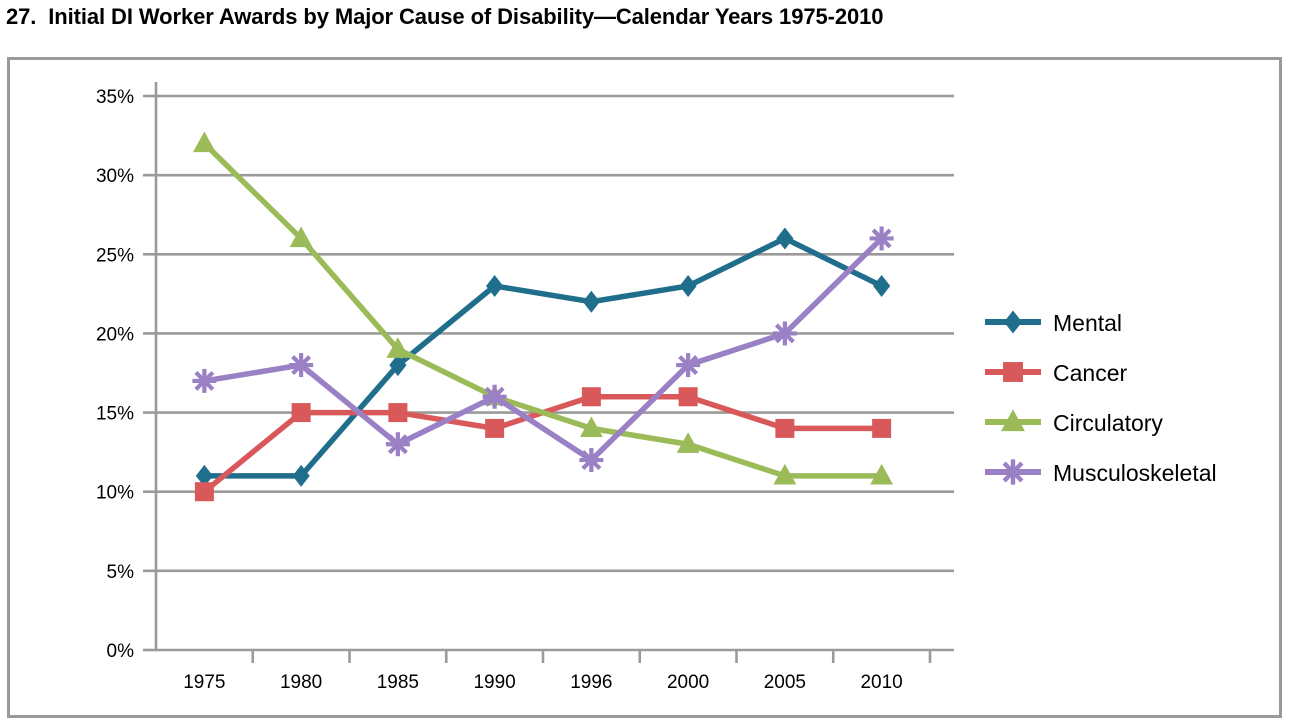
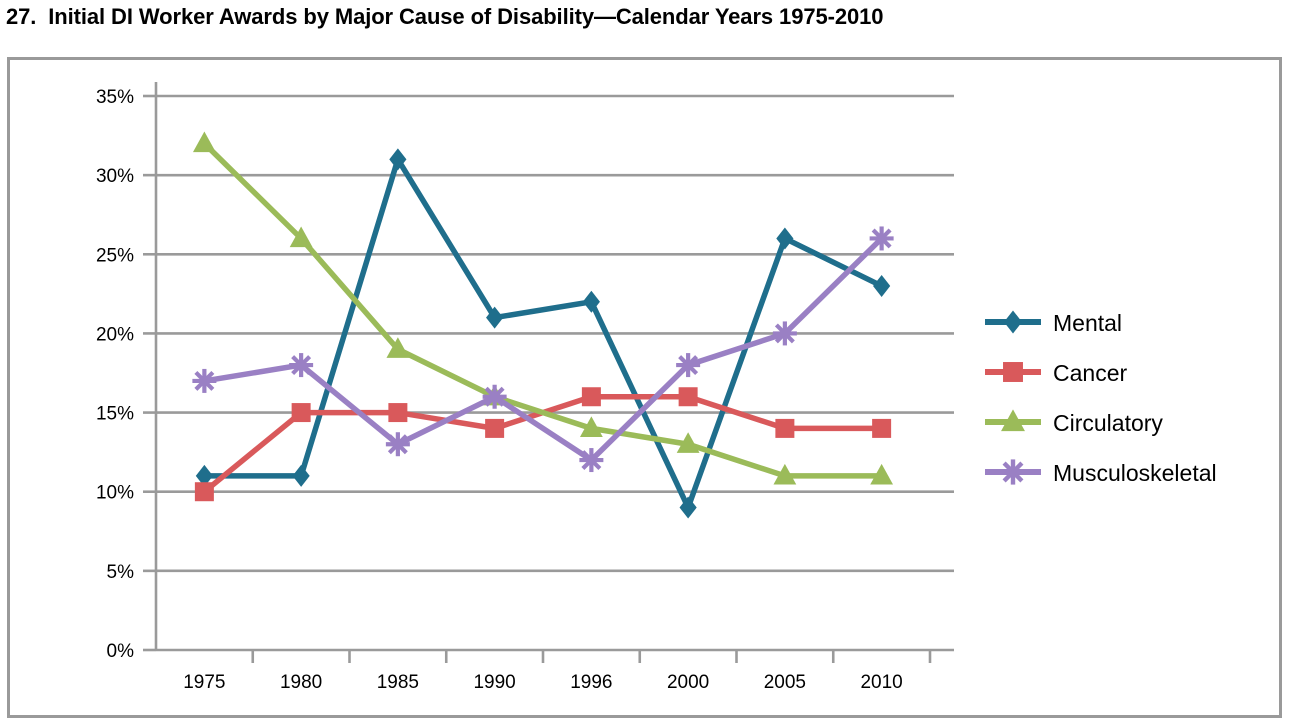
Mental/1985: 18% -> 31%
Mental/1990: 23% -> 21%
Mental/2000: 23% -> 9%
